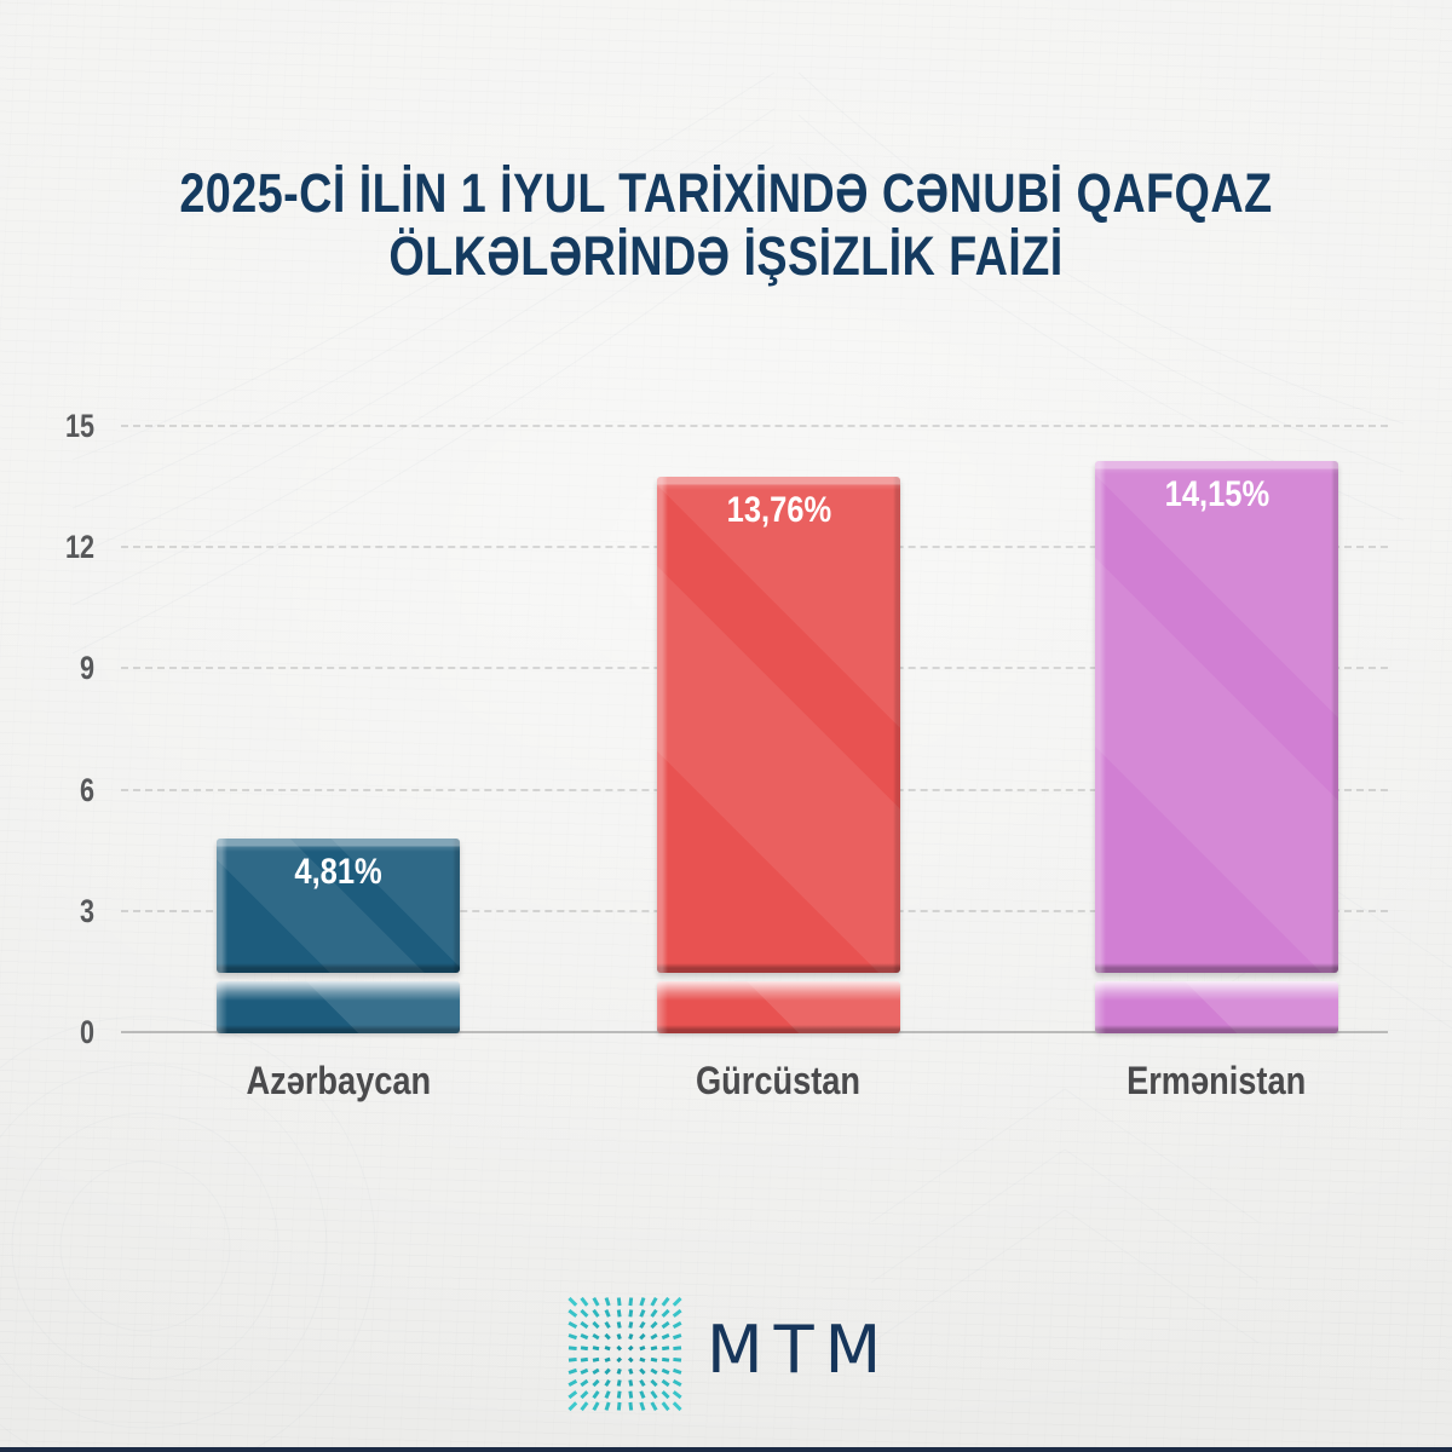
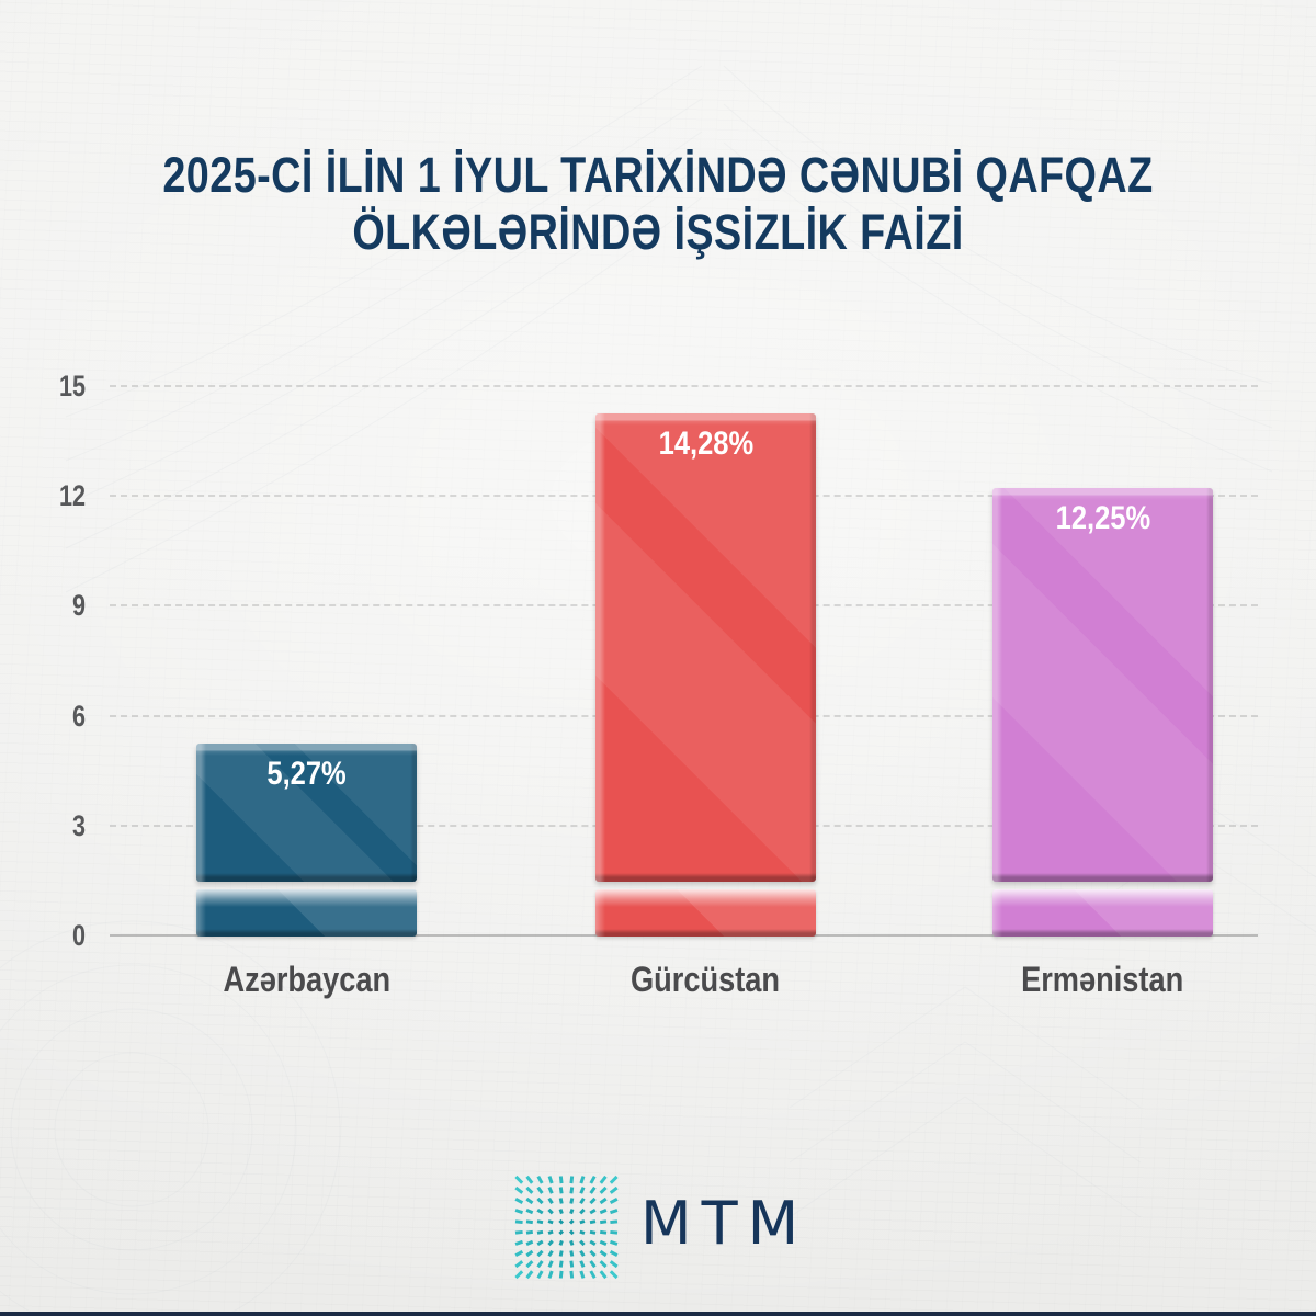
Azərbaycan: 4,81% -> 5,27%
Gürcüstan: 13,76% -> 14,28%
Ermənistan: 14,15% -> 12,25%
